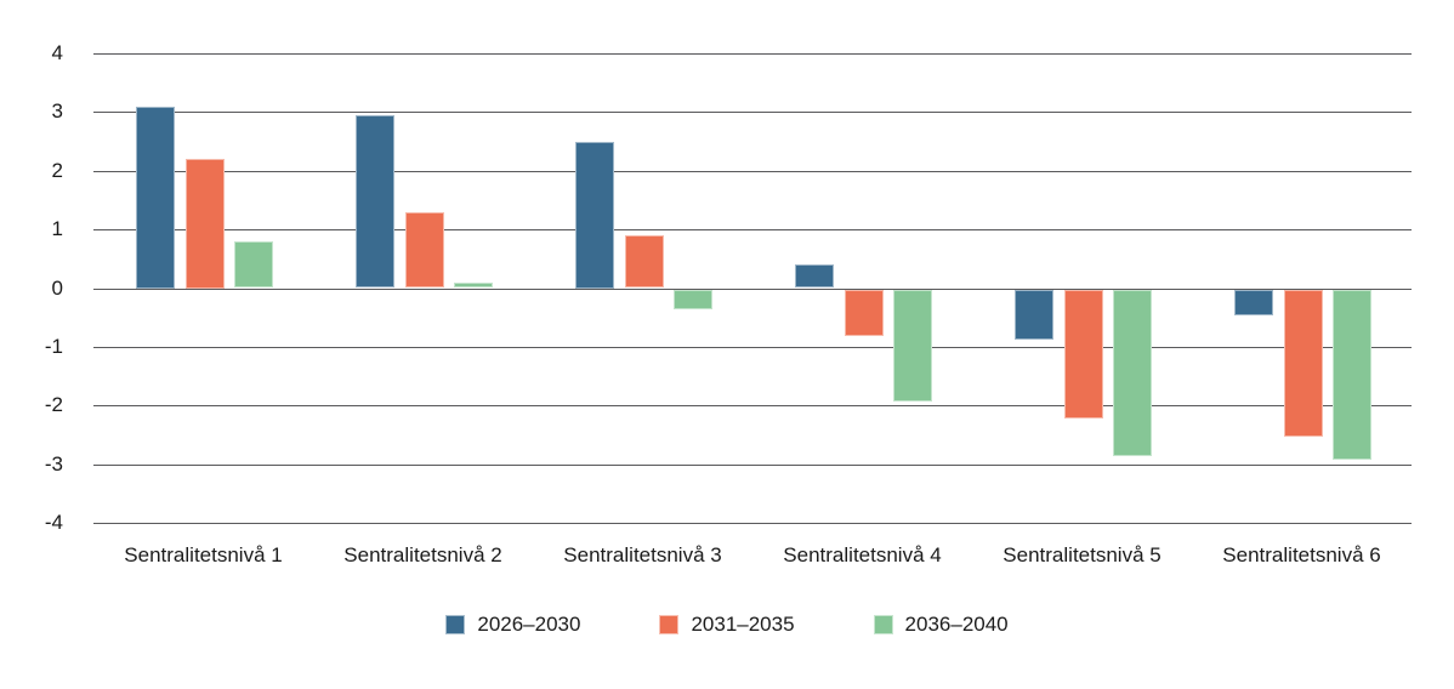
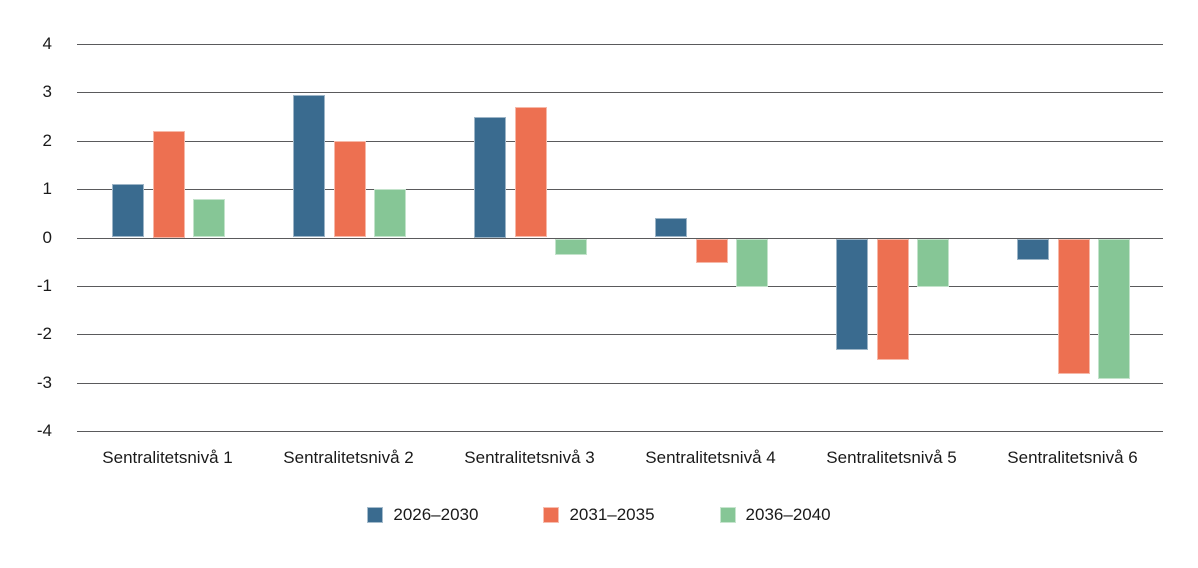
2026–2030/Sentralitetsnivå 1: 3.1 -> 1.1
2031–2035/Sentralitetsnivå 2: 1.3 -> 2.0
2036–2040/Sentralitetsnivå 2: 0.1 -> 1.0
2031–2035/Sentralitetsnivå 3: 0.9 -> 2.7
2031–2035/Sentralitetsnivå 4: -0.8 -> -0.5
2036–2040/Sentralitetsnivå 4: -1.9 -> -1.0
2026–2030/Sentralitetsnivå 5: -0.8 -> -2.3
2031–2035/Sentralitetsnivå 5: -2.2 -> -2.5
2036–2040/Sentralitetsnivå 5: -2.9 -> -1.0
2031–2035/Sentralitetsnivå 6: -2.5 -> -2.8
